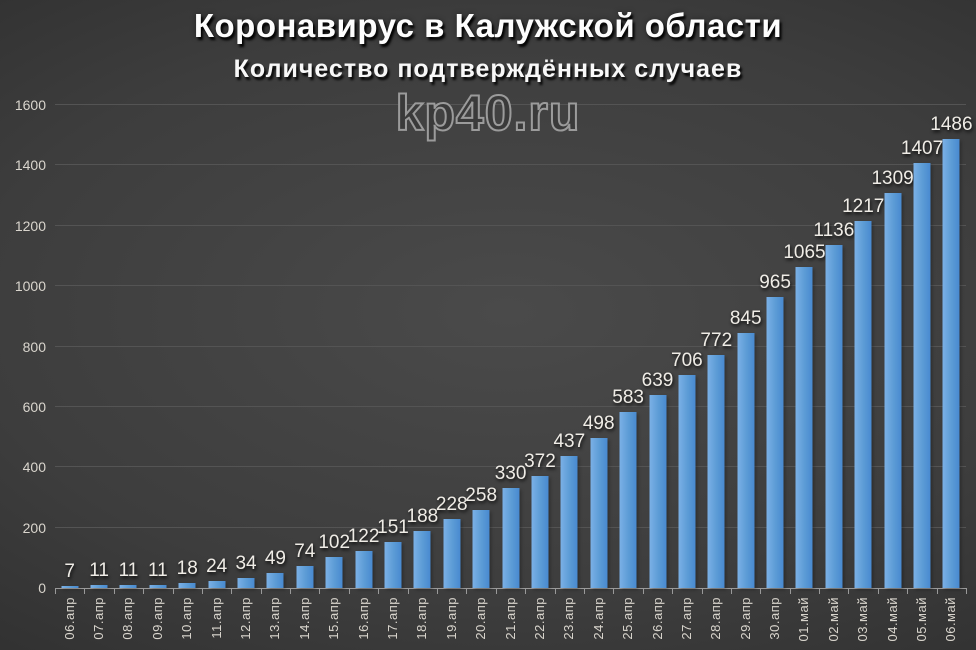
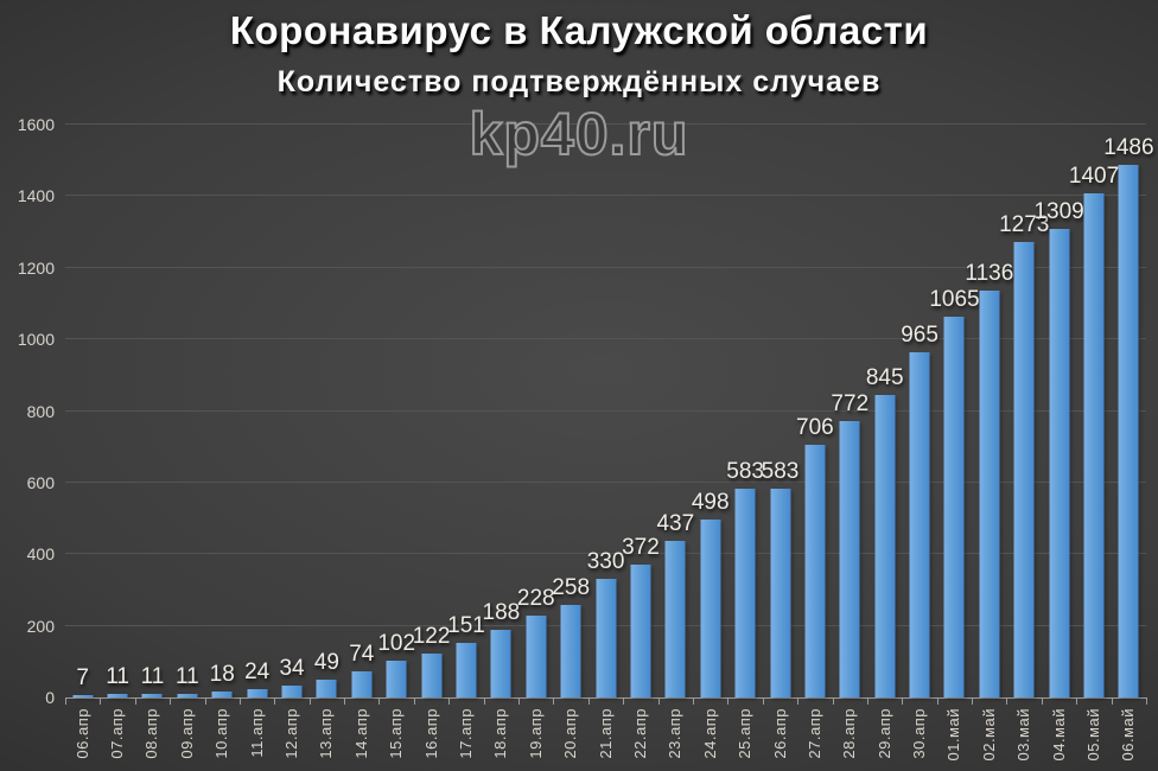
26.апр: 639 -> 583
03.май: 1217 -> 1273
